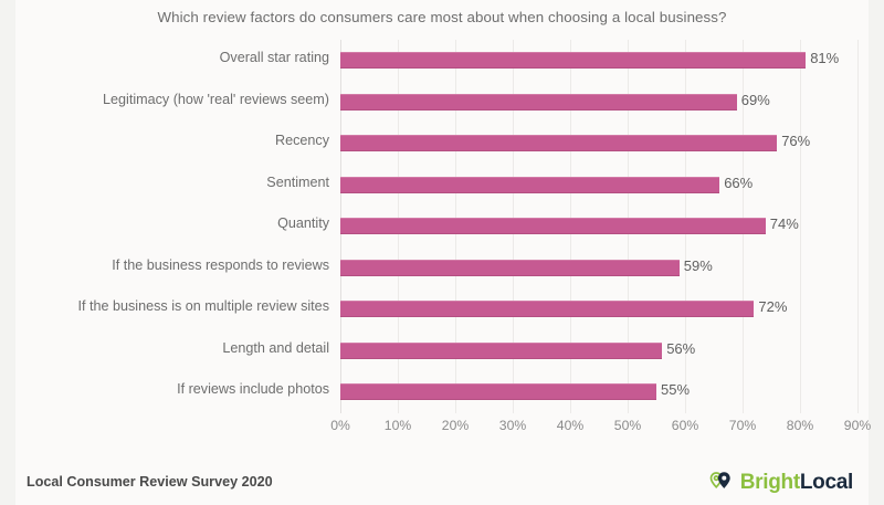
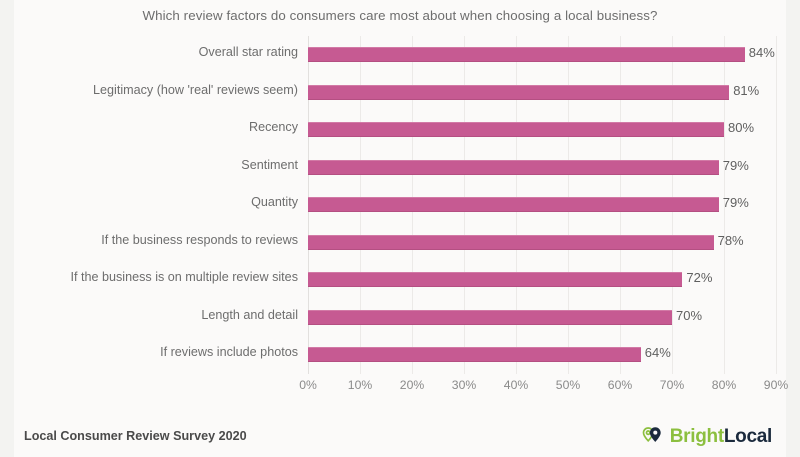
Overall star rating: 81% -> 84%
Legitimacy (how 'real' reviews seem): 69% -> 81%
Recency: 76% -> 80%
Sentiment: 66% -> 79%
Quantity: 74% -> 79%
If the business responds to reviews: 59% -> 78%
Length and detail: 56% -> 70%
If reviews include photos: 55% -> 64%
